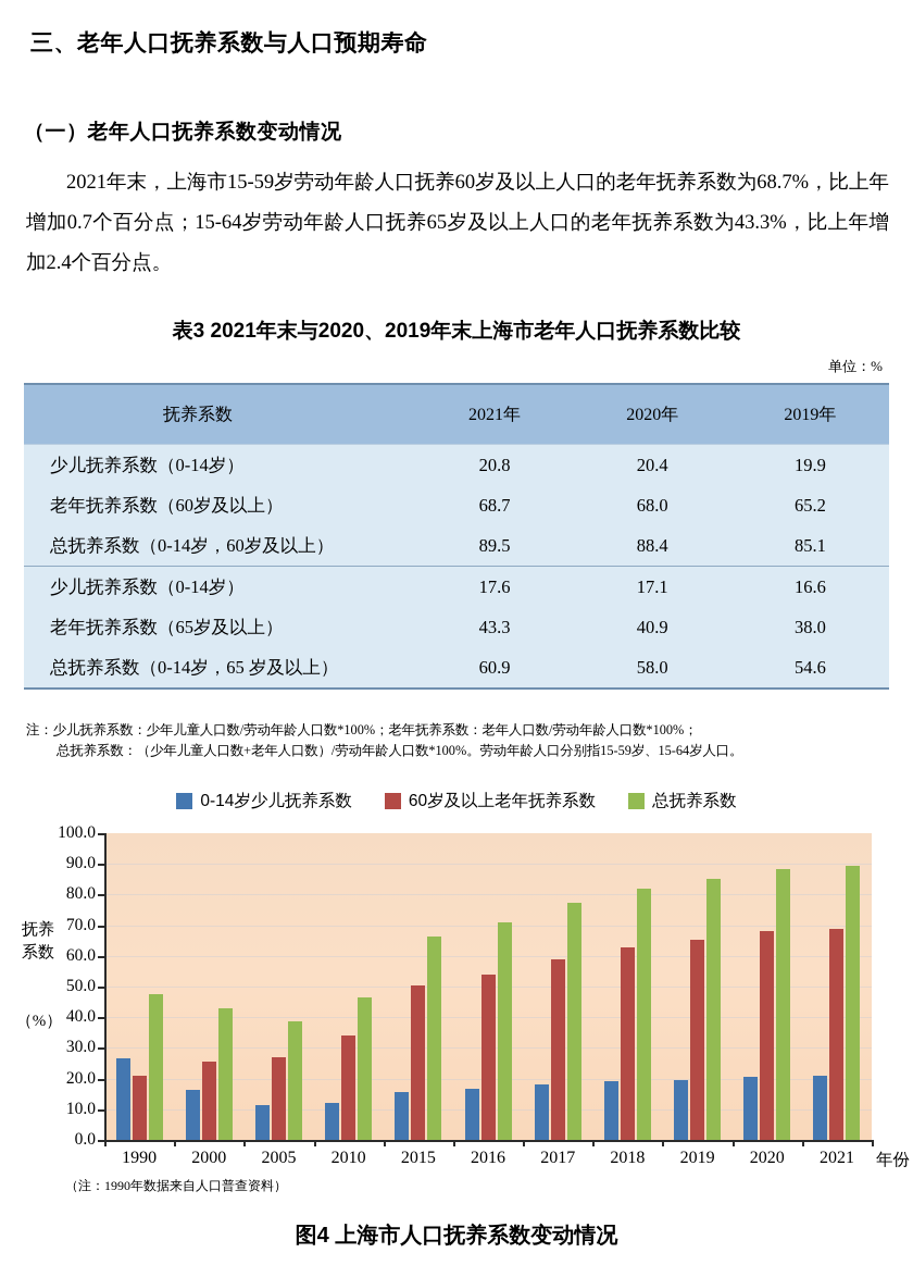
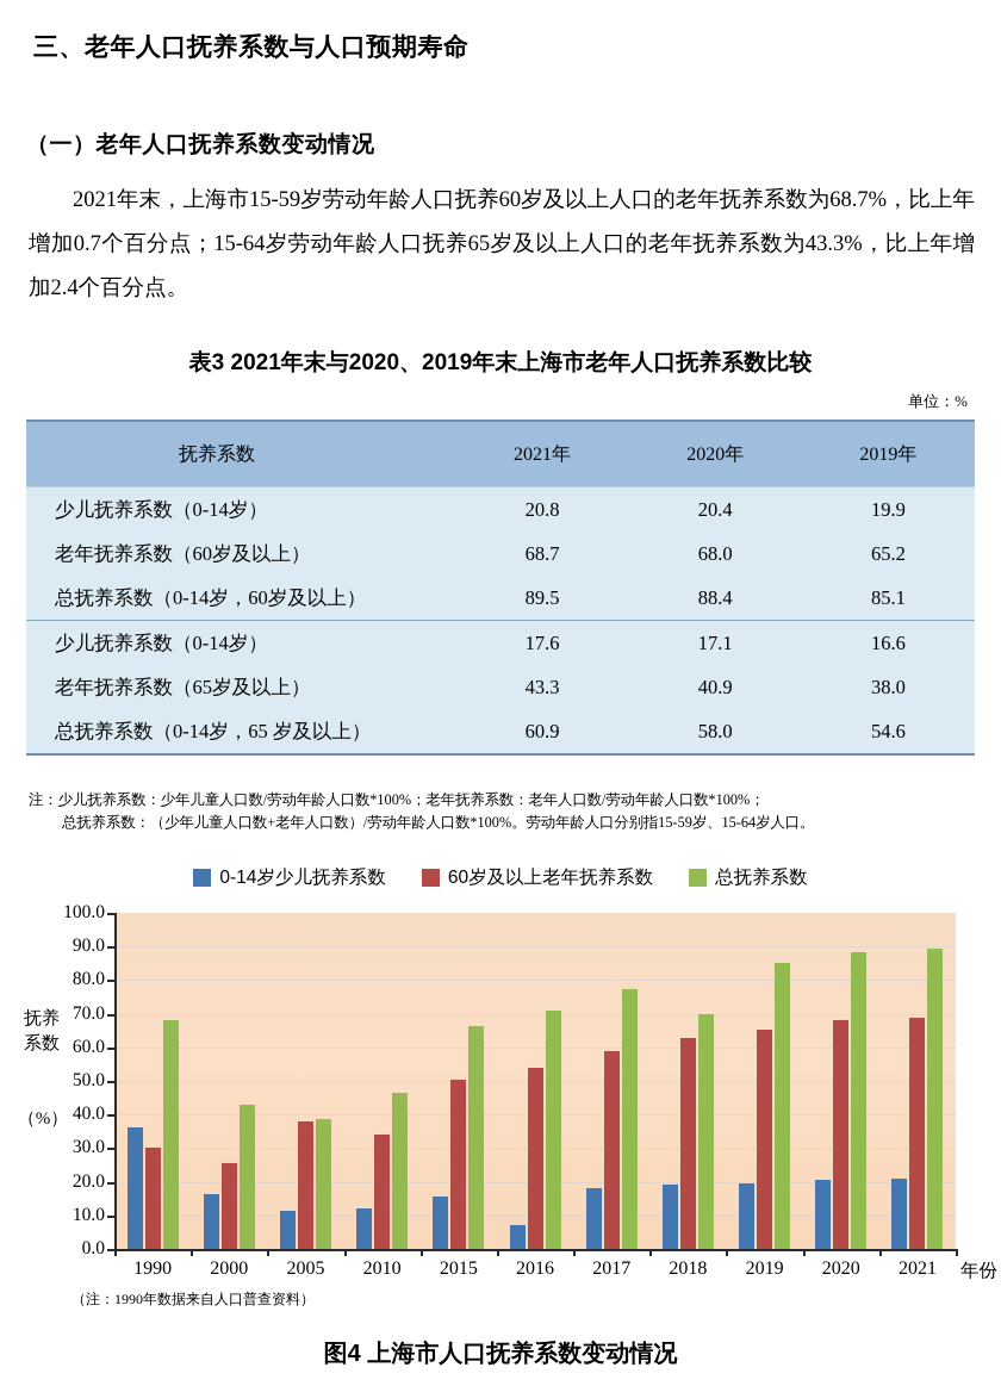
0-14岁少儿抚养系数/1990: 27 -> 36
60岁及以上老年抚养系数/1990: 21 -> 30
总抚养系数/1990: 48 -> 68
60岁及以上老年抚养系数/2005: 27 -> 38
0-14岁少儿抚养系数/2016: 17 -> 7
总抚养系数/2018: 82 -> 70
